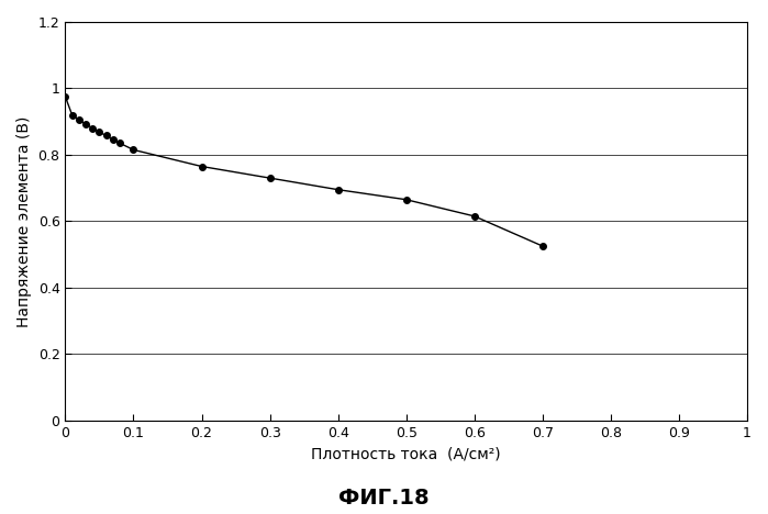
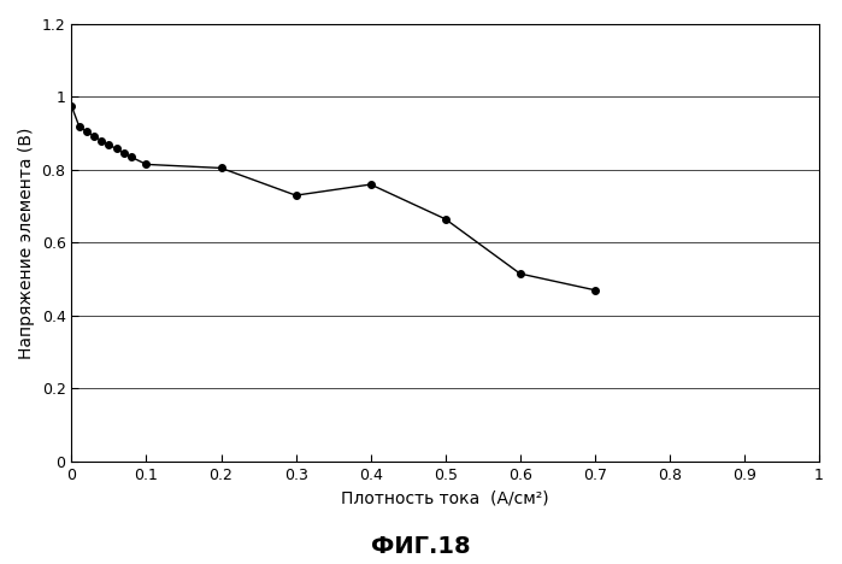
0.2: 0.765 -> 0.805
0.4: 0.695 -> 0.760
0.6: 0.615 -> 0.515
0.7: 0.525 -> 0.470
